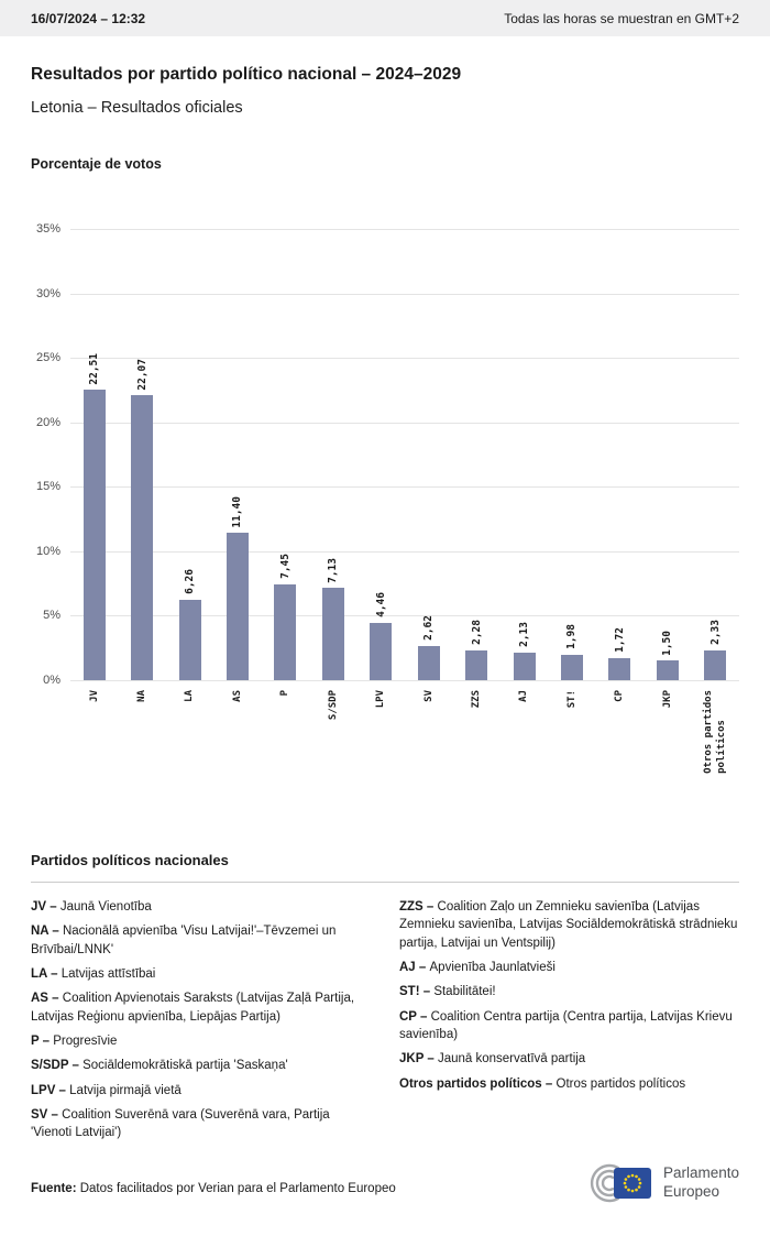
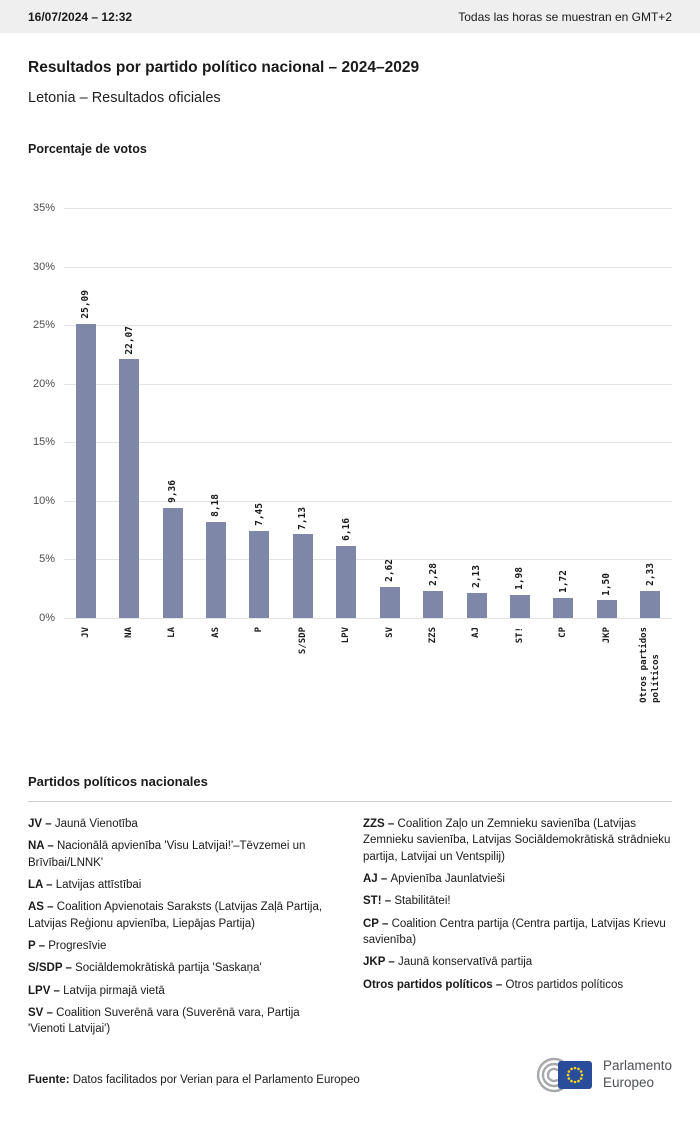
JV: 22,51 -> 25,09
LA: 6,26 -> 9,36
AS: 11,40 -> 8,18
LPV: 4,46 -> 6,16
